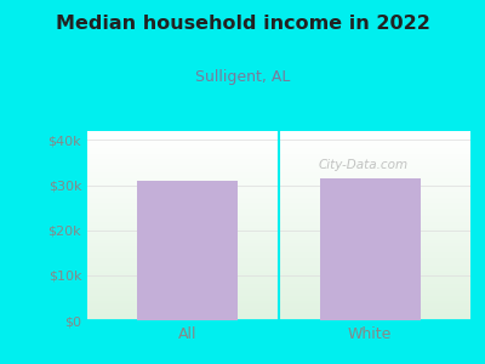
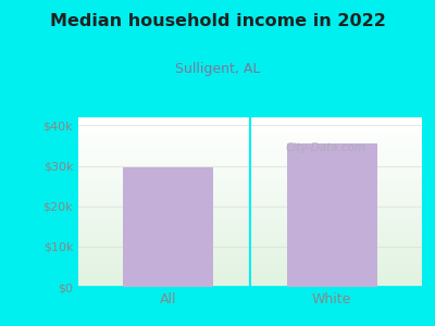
All: $31.0k -> $29.5k
White: $31.5k -> $35.5k
